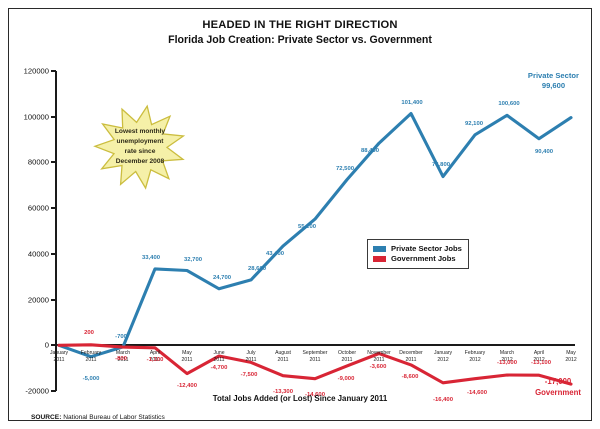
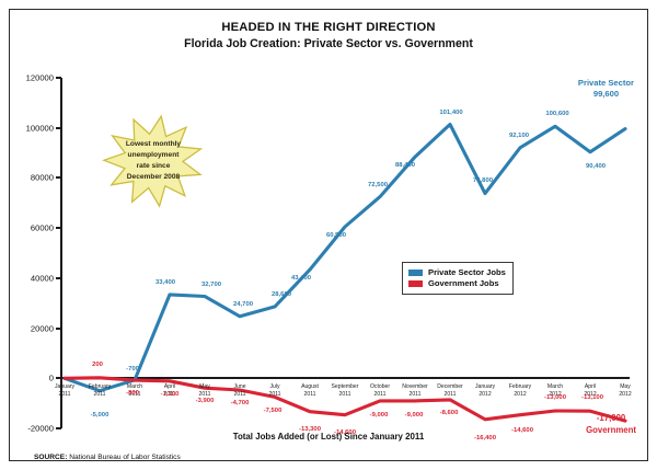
Government Jobs/May 2011: -12,400 -> -3,900
Private Sector Jobs/September 2011: 55,200 -> 60,500
Government Jobs/November 2011: -3,600 -> -9,000
